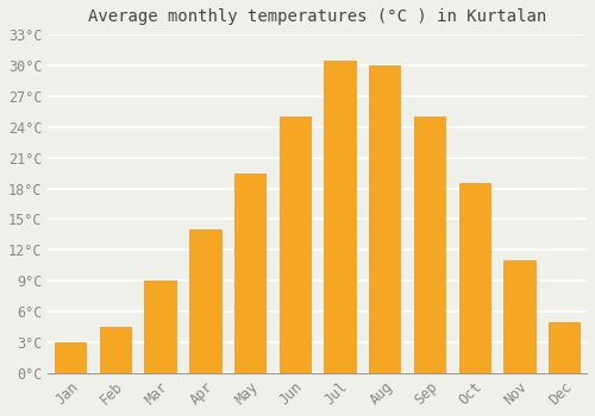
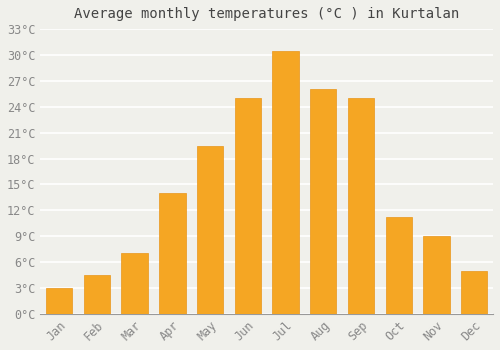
Mar: 9.0°C -> 7.0°C
Aug: 30.0°C -> 26.0°C
Oct: 18.5°C -> 11.2°C
Nov: 11.0°C -> 9.0°C
